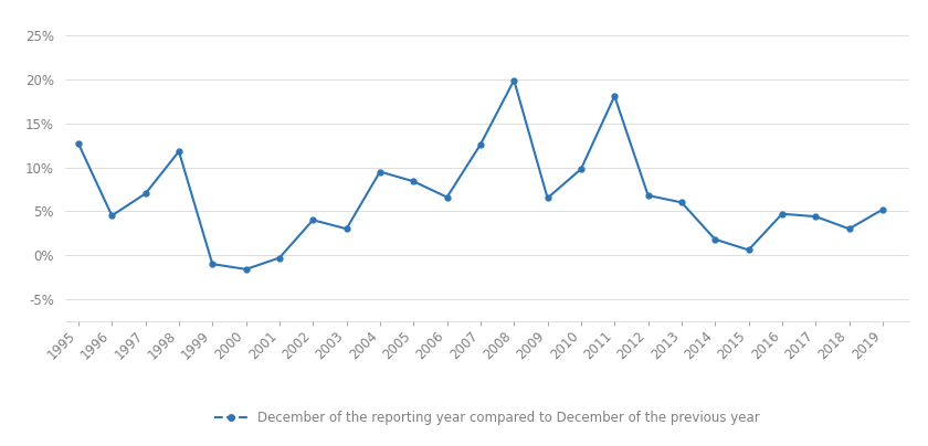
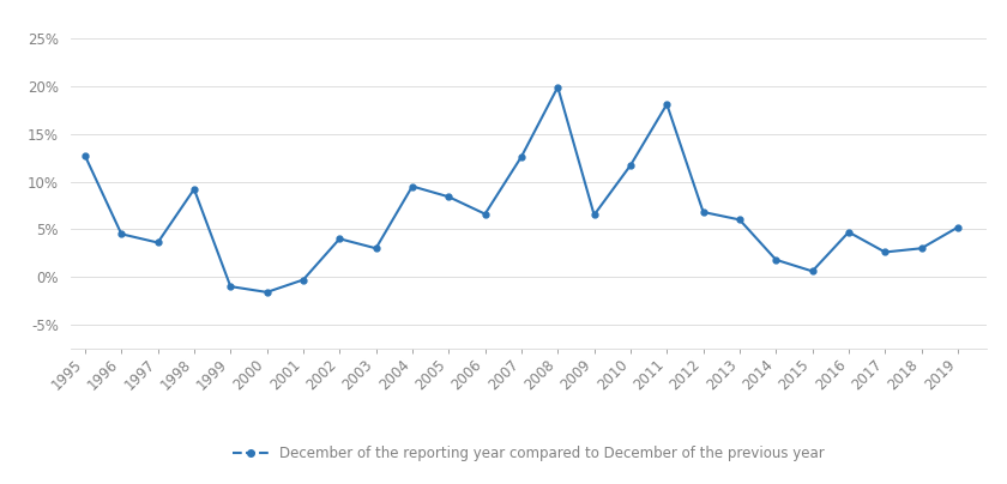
1997: 7.0% -> 3.6%
1998: 11.8% -> 9.2%
2010: 9.8% -> 11.7%
2017: 4.4% -> 2.6%
